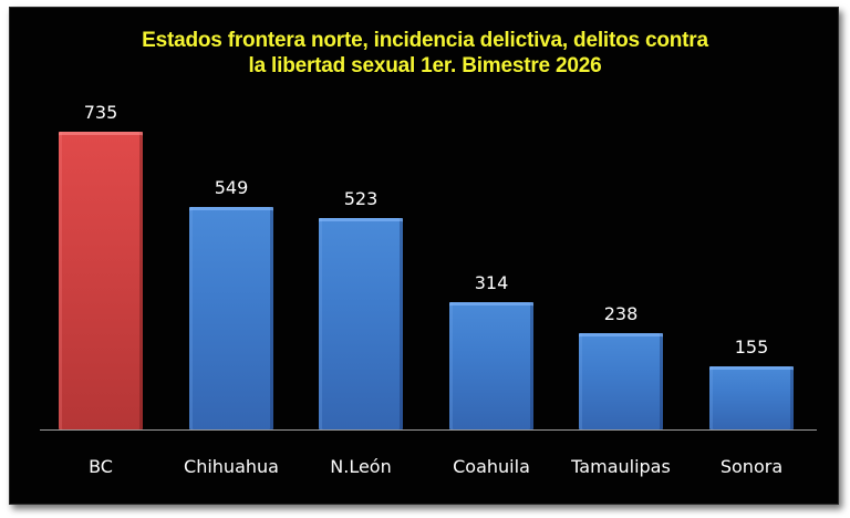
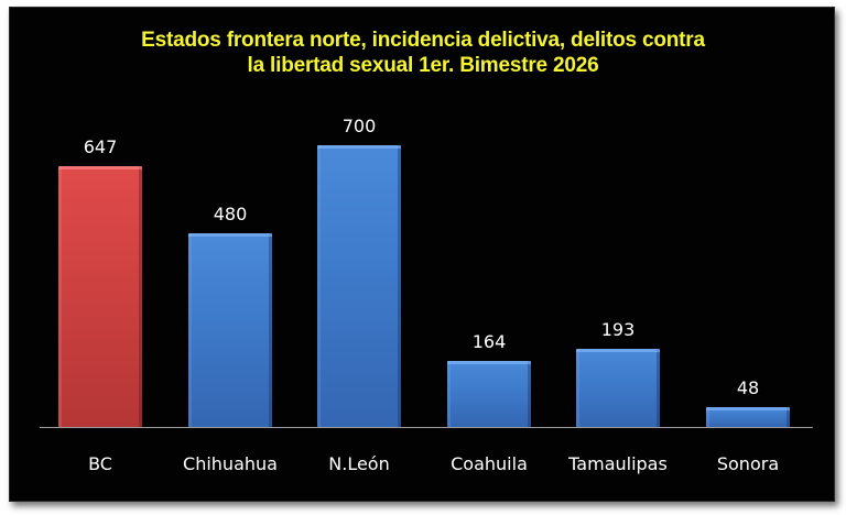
BC: 735 -> 647
Chihuahua: 549 -> 480
N.León: 523 -> 700
Coahuila: 314 -> 164
Tamaulipas: 238 -> 193
Sonora: 155 -> 48
